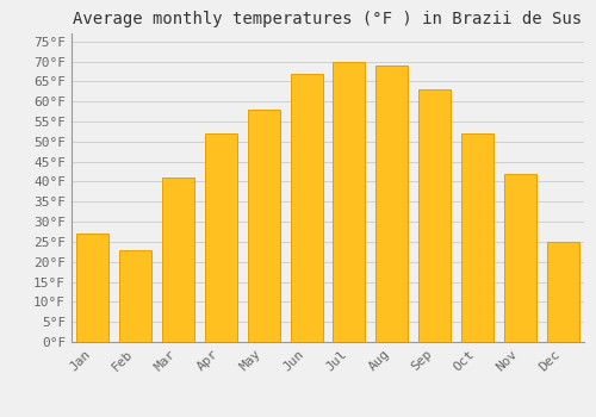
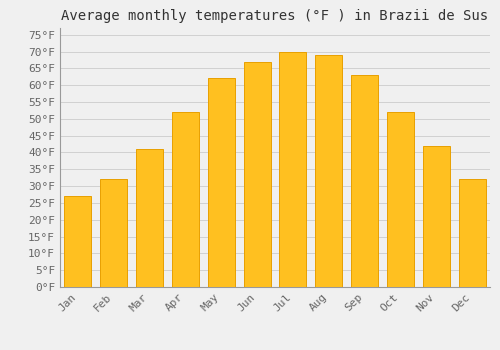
Feb: 23°F -> 32°F
May: 58°F -> 62°F
Dec: 25°F -> 32°F
